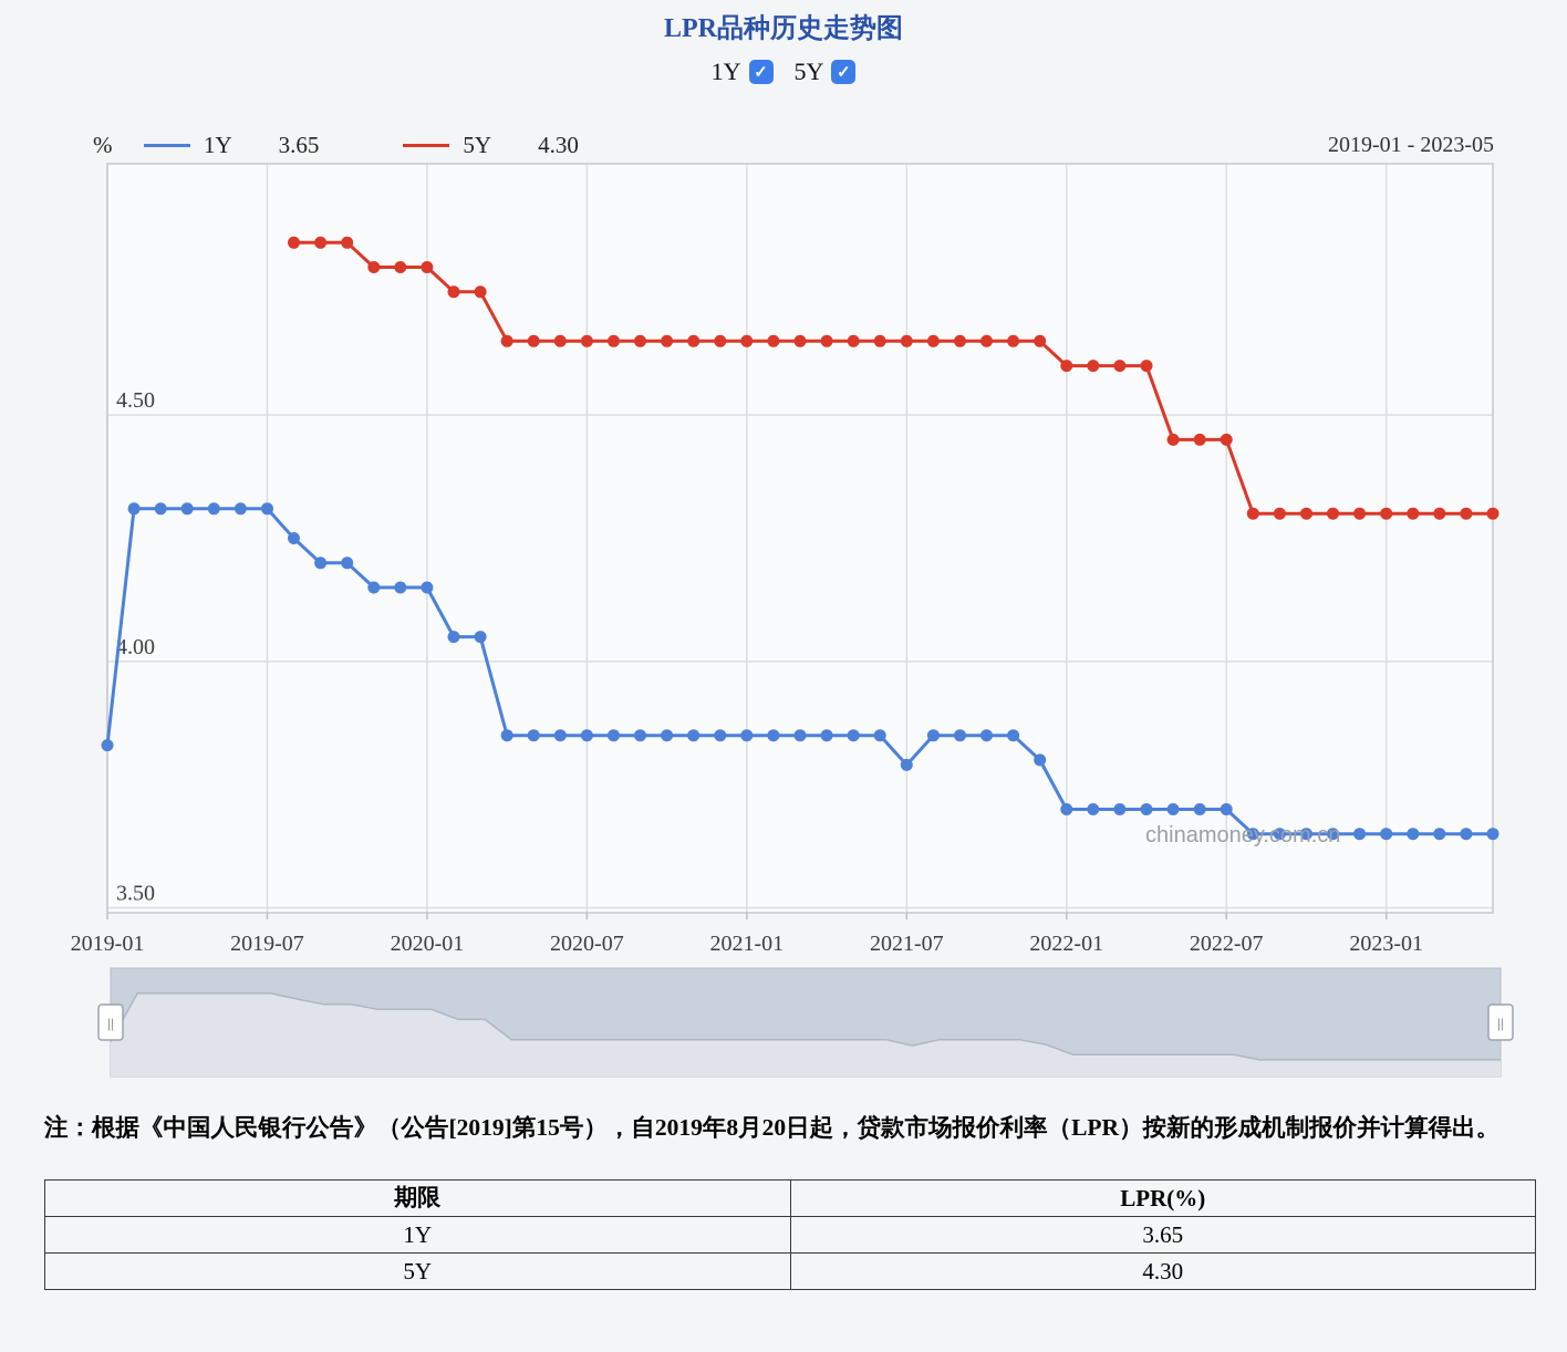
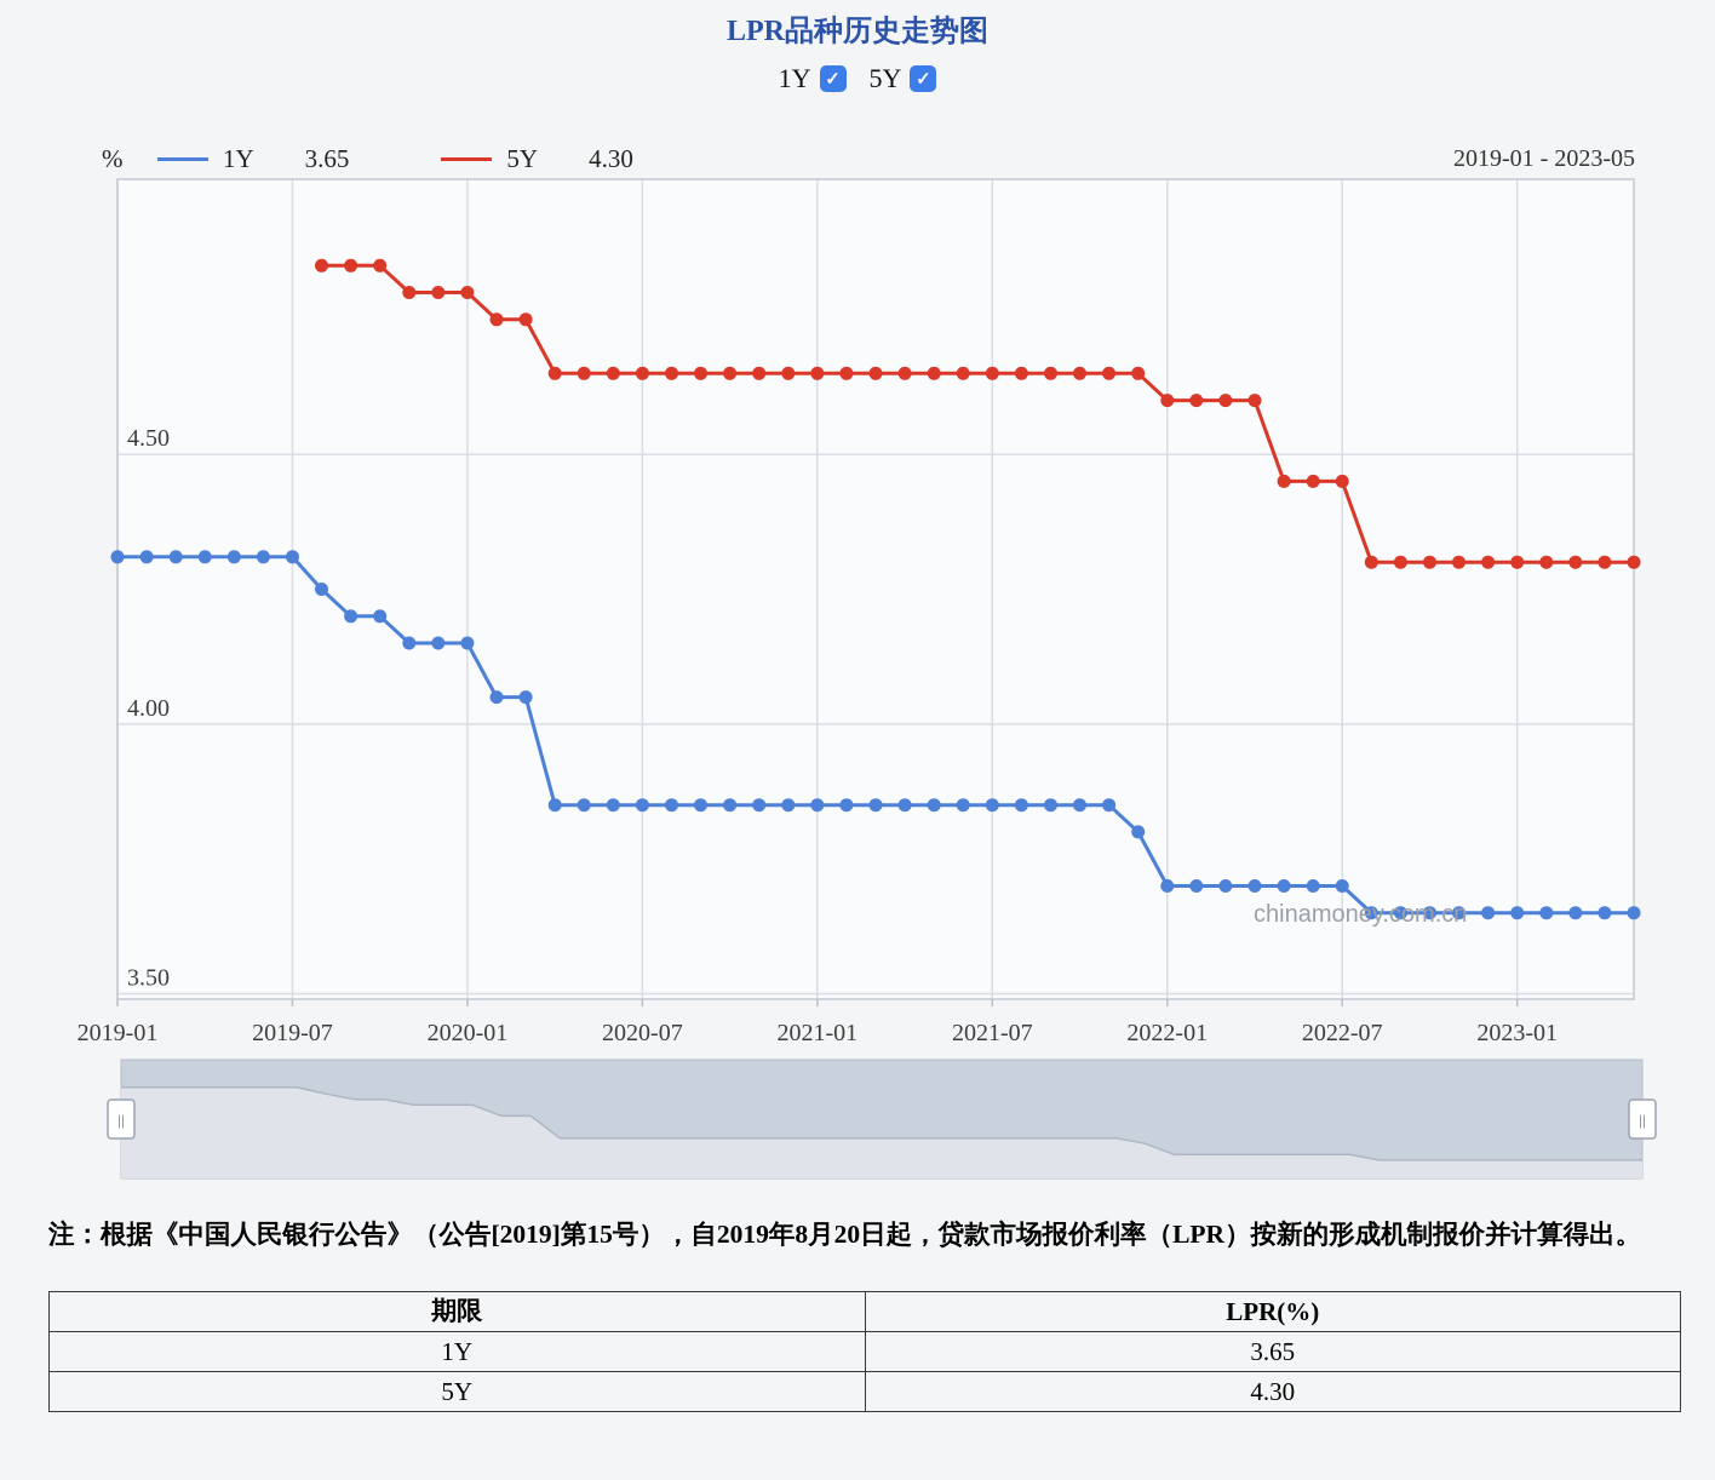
1Y/2019-01: 3.83 -> 4.31
1Y/2021-07: 3.79 -> 3.85
